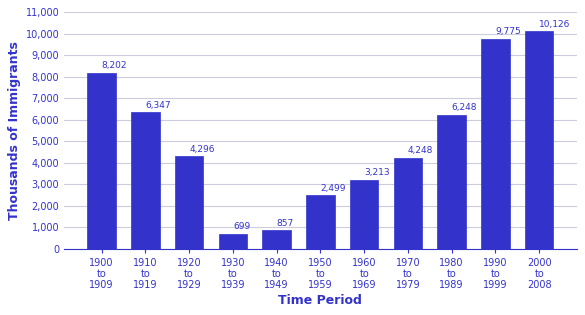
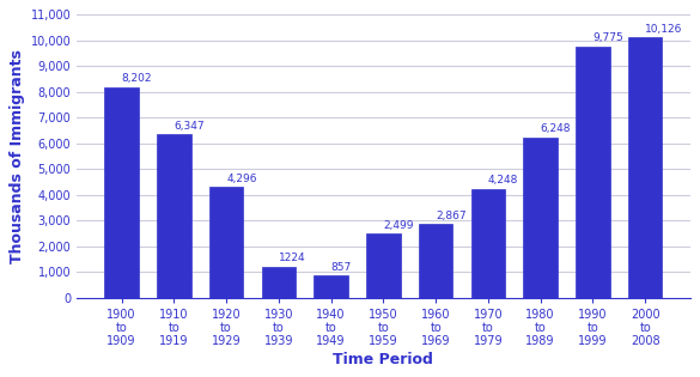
1930 to 1939: 699 -> 1224
1960 to 1969: 3,213 -> 2,867
